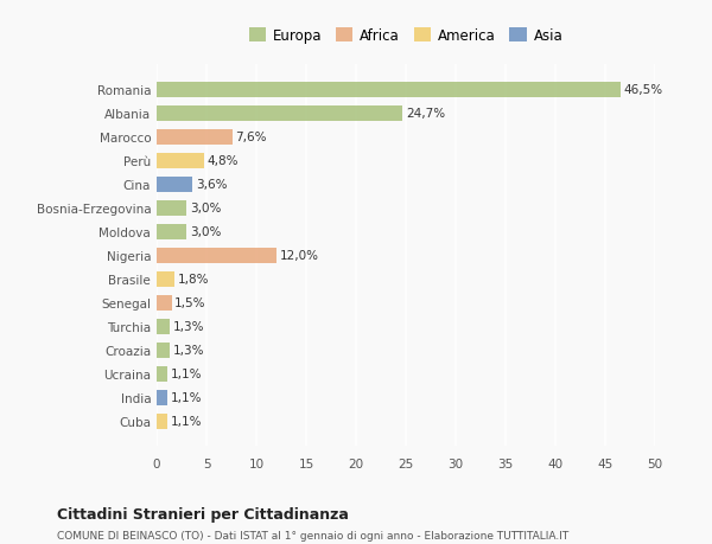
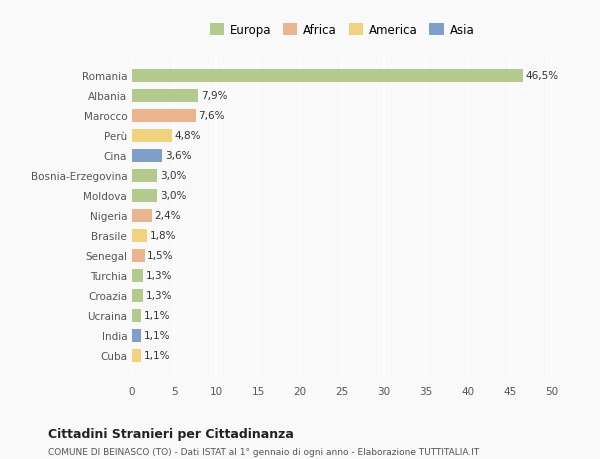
Albania: 24,7% -> 7,9%
Nigeria: 12,0% -> 2,4%
